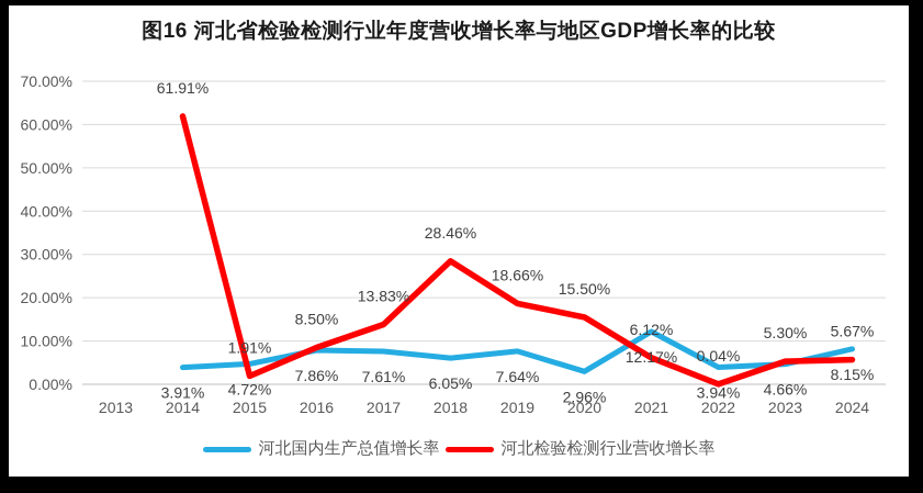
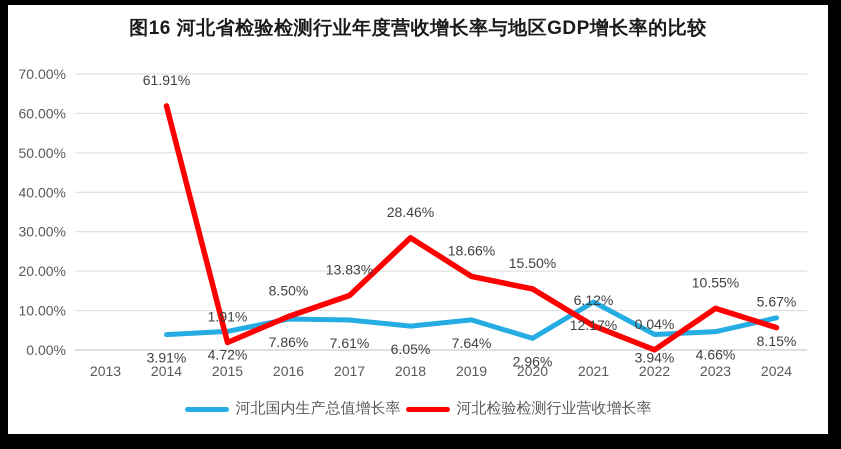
河北检验检测行业营收增长率/2023: 5.30% -> 10.55%
